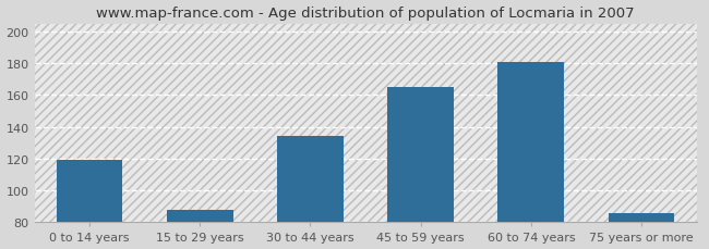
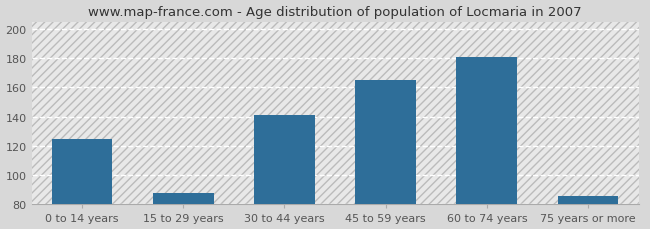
0 to 14 years: 119 -> 125
30 to 44 years: 134 -> 141
